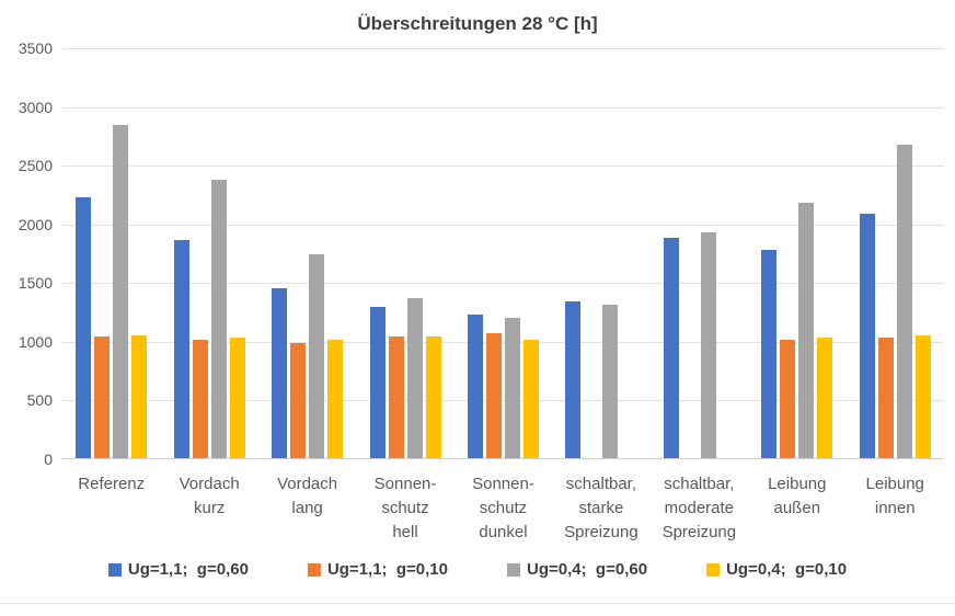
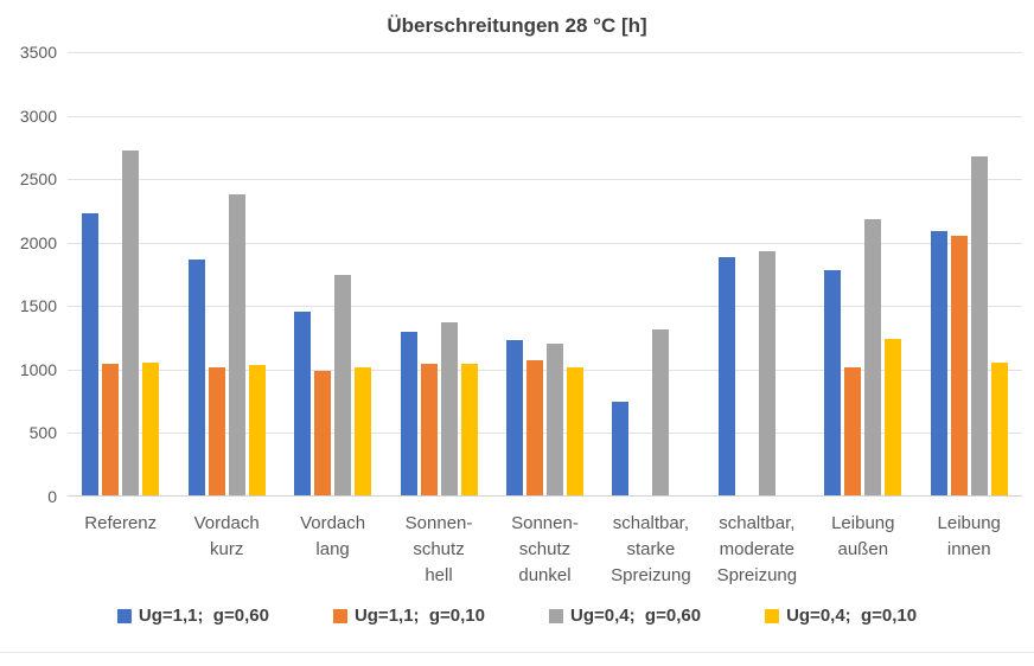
Ug=0,4; g=0,60/Referenz: 2840 -> 2730
Ug=1,1; g=0,60/schaltbar, starke Spreizung: 1340 -> 750
Ug=0,4; g=0,10/Leibung außen: 1040 -> 1240
Ug=1,1; g=0,10/Leibung innen: 1040 -> 2050
